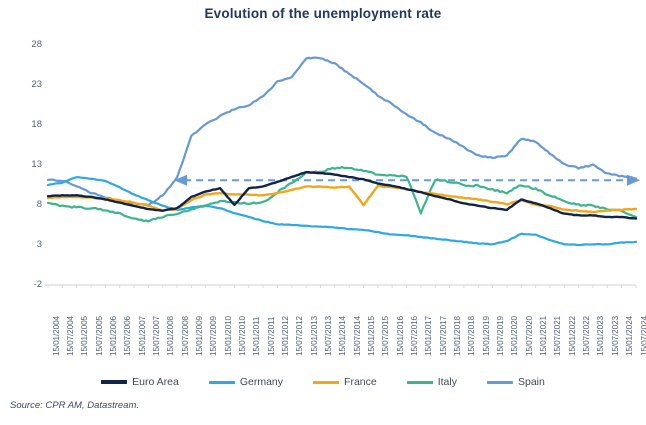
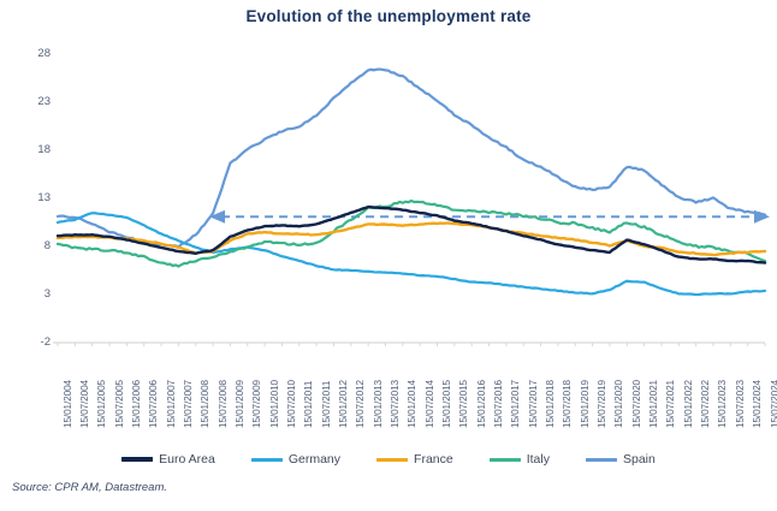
Euro Area/15/07/2010: 8 -> 10
Spain/15/07/2012: 24 -> 25
France/15/01/2015: 8 -> 10
Italy/15/01/2017: 7 -> 11
